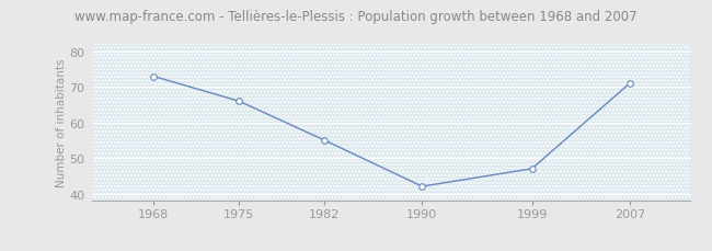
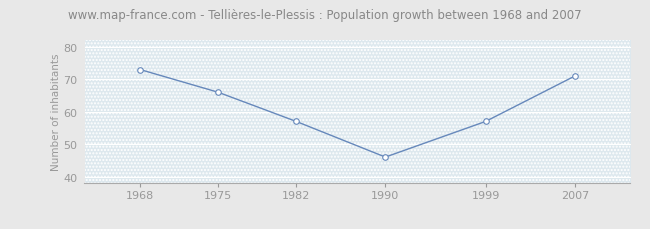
1982: 55 -> 57
1990: 42 -> 46
1999: 47 -> 57
